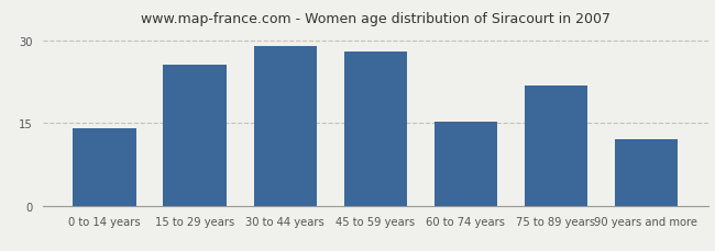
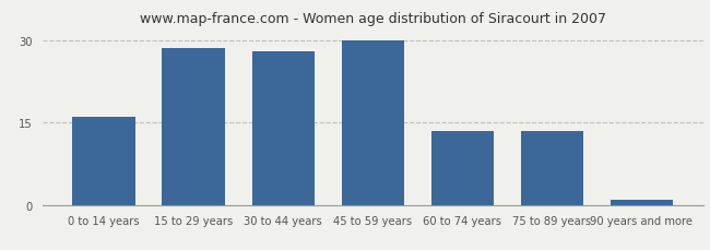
0 to 14 years: 14.0 -> 16.0
15 to 29 years: 25.6 -> 28.5
30 to 44 years: 29.0 -> 28.0
45 to 59 years: 28.0 -> 30.0
60 to 74 years: 15.2 -> 13.5
75 to 89 years: 21.8 -> 13.5
90 years and more: 12.0 -> 1.0
